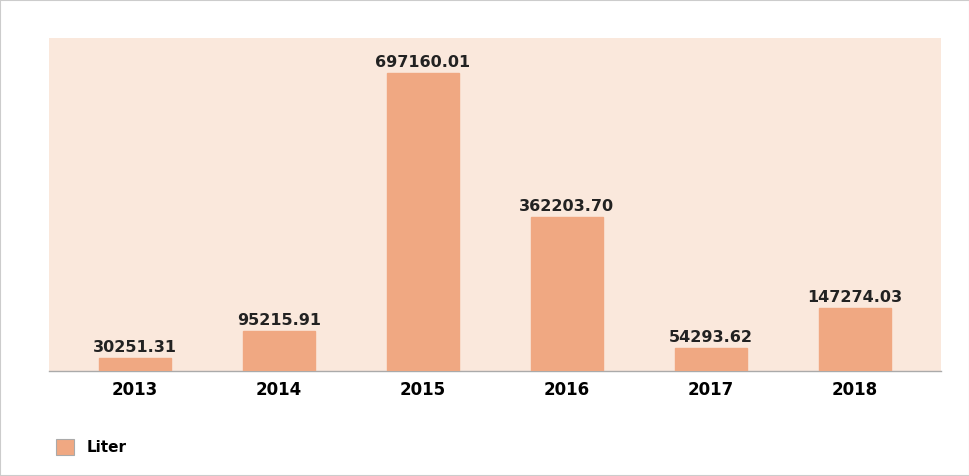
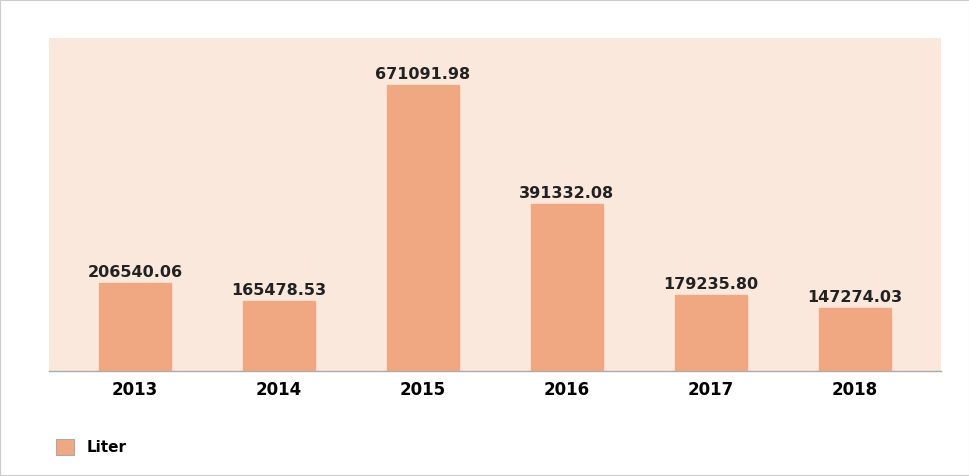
2013: 30251.31 -> 206540.06
2014: 95215.91 -> 165478.53
2015: 697160.01 -> 671091.98
2016: 362203.70 -> 391332.08
2017: 54293.62 -> 179235.80
